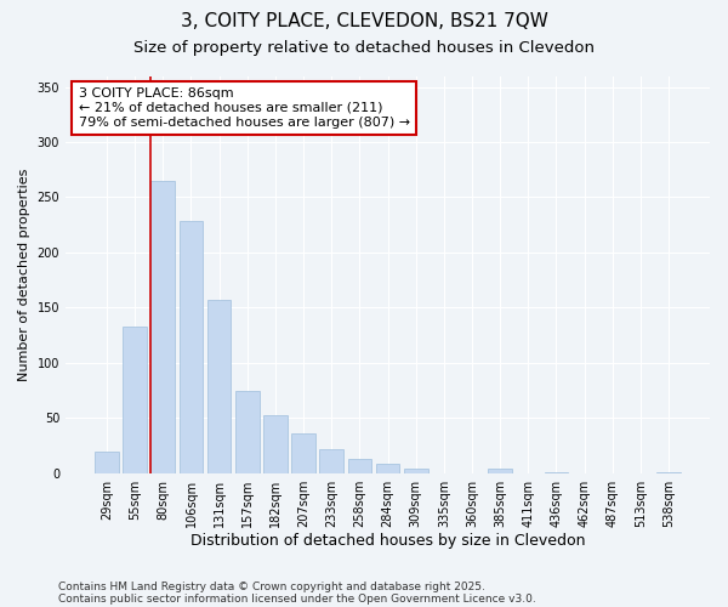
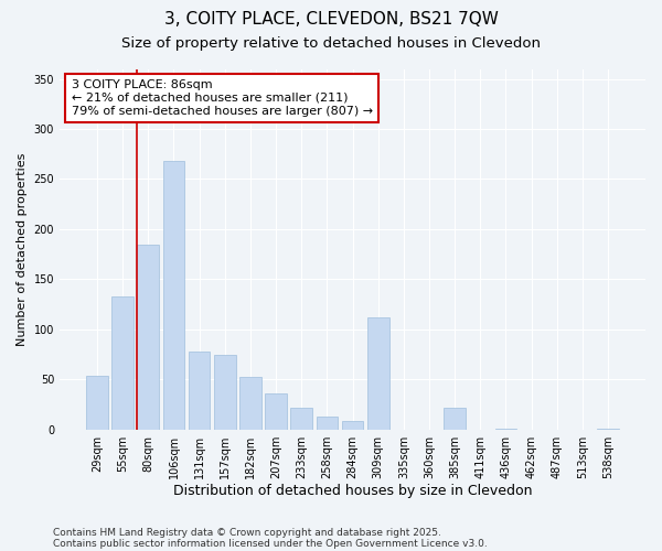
29sqm: 20 -> 54
80sqm: 265 -> 184
106sqm: 228 -> 268
131sqm: 157 -> 78
309sqm: 4 -> 112
385sqm: 4 -> 22
